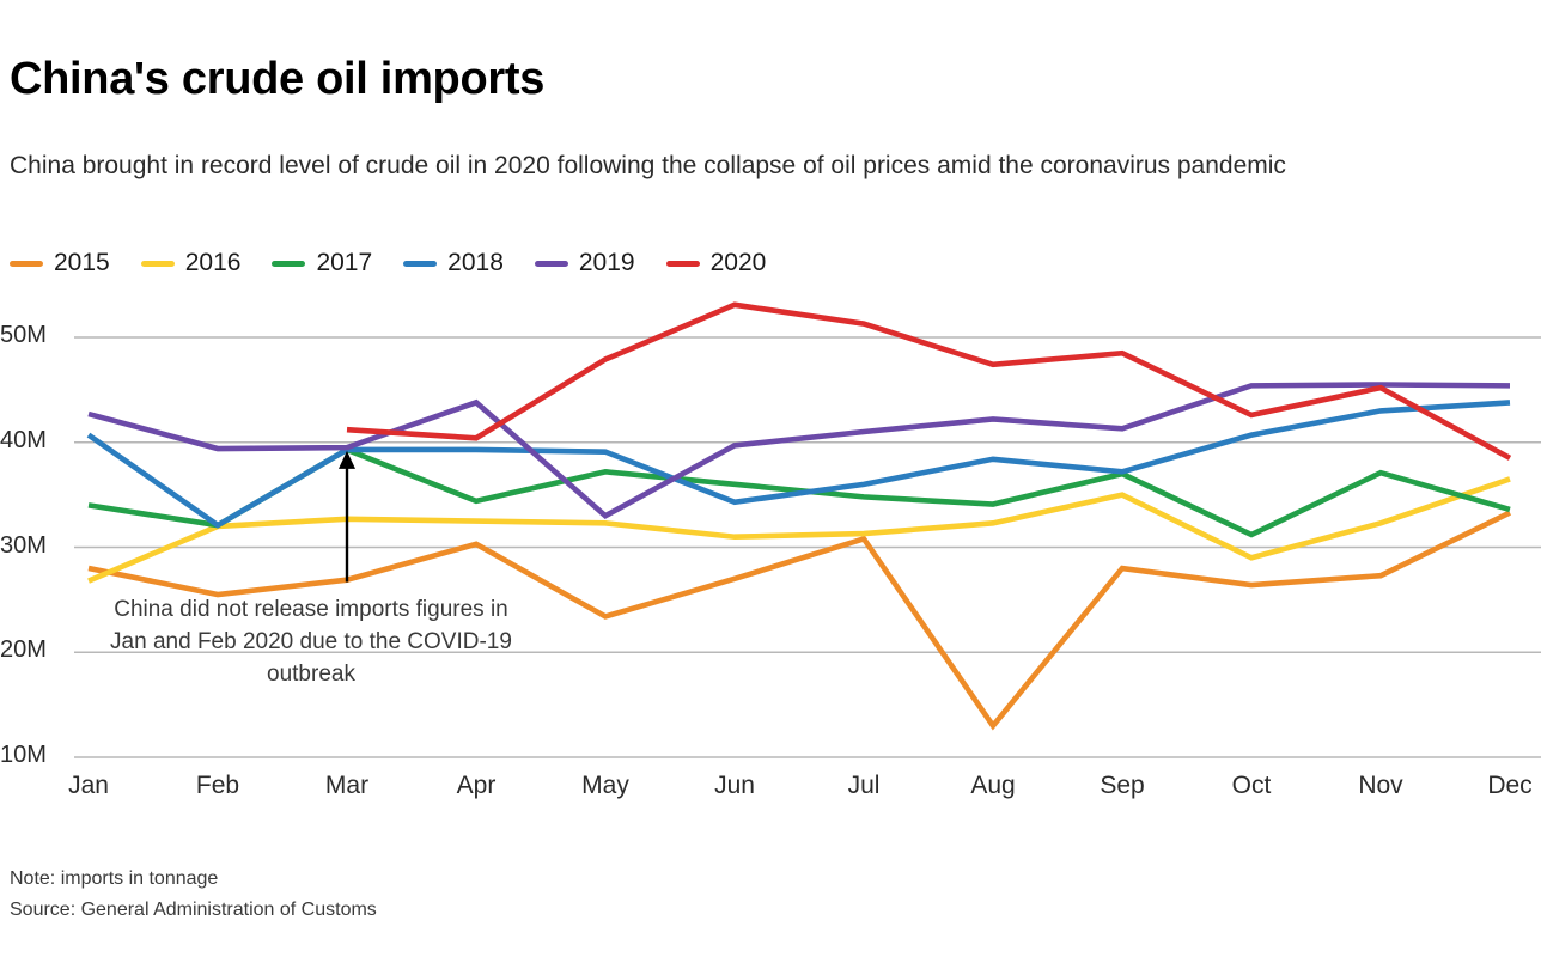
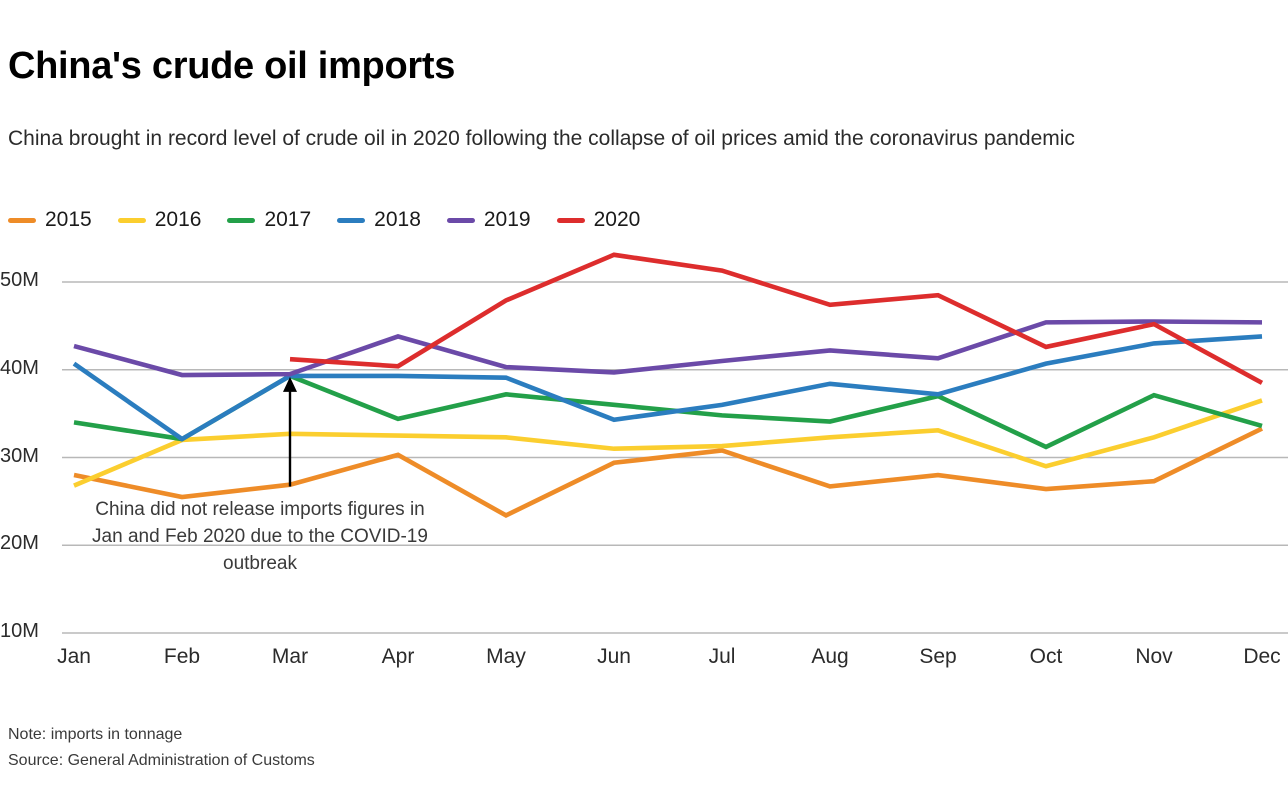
2019/May: 33M -> 40M
2015/Jun: 27M -> 29M
2015/Aug: 13M -> 27M
2016/Sep: 35M -> 33M
